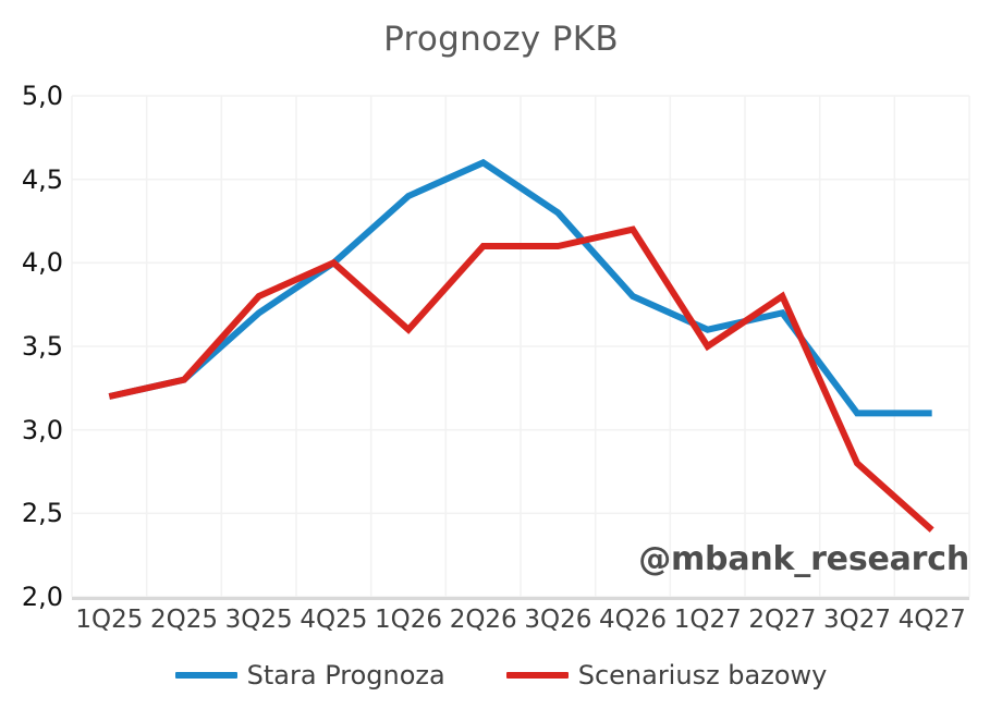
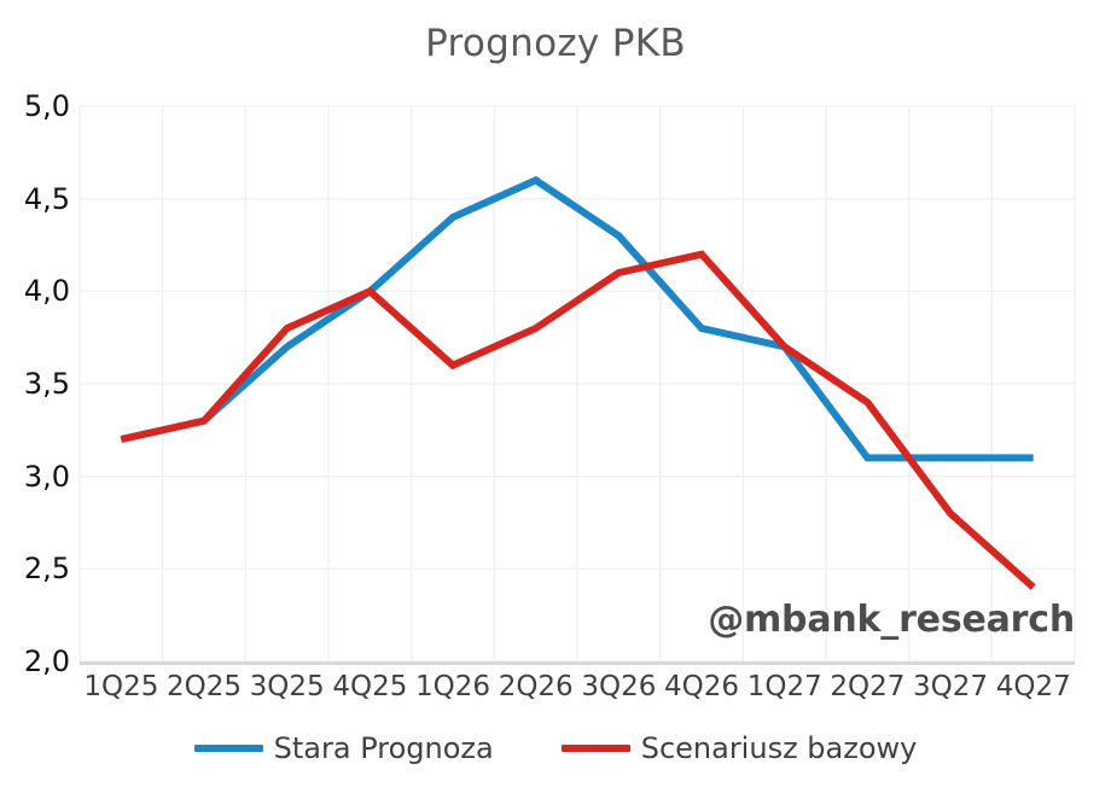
Scenariusz bazowy/2Q26: 4,1 -> 3,8
Stara Prognoza/1Q27: 3,6 -> 3,7
Scenariusz bazowy/1Q27: 3,5 -> 3,7
Stara Prognoza/2Q27: 3,7 -> 3,1
Scenariusz bazowy/2Q27: 3,8 -> 3,4
